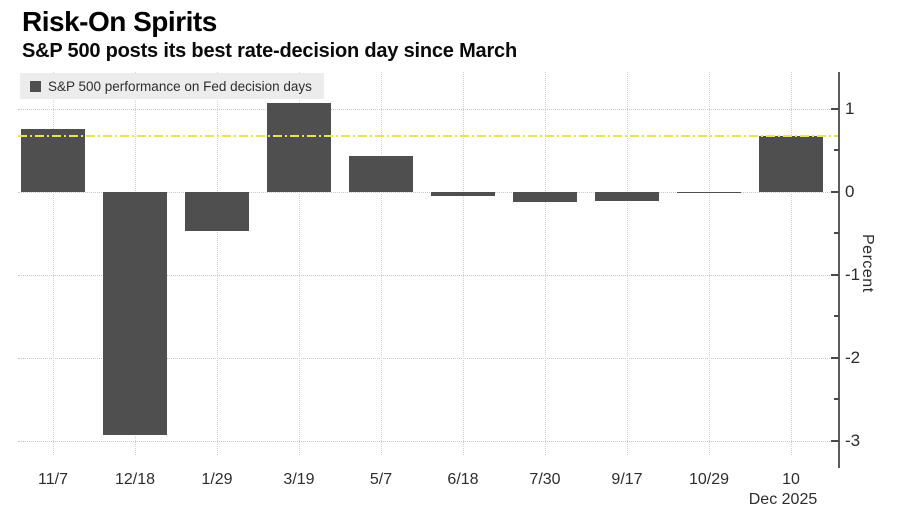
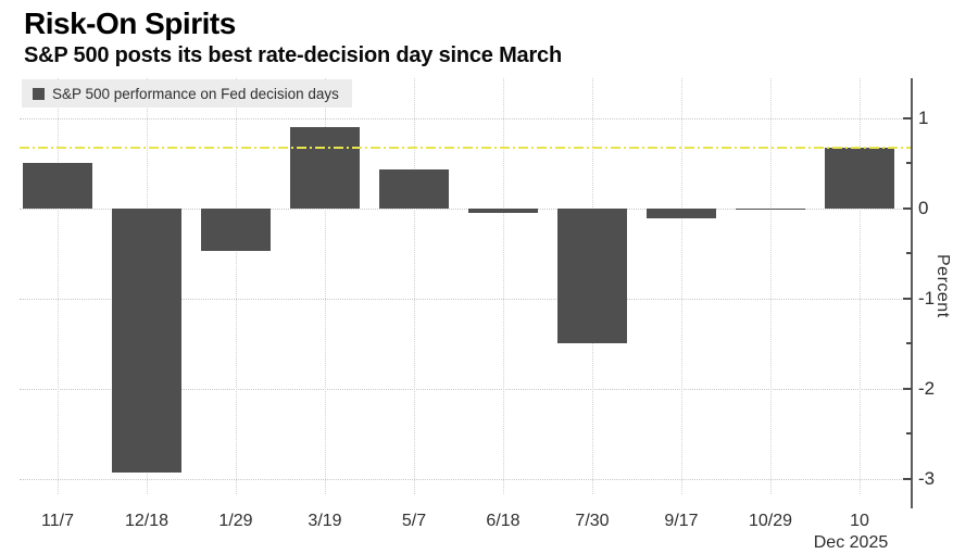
11/7: 0.8 -> 0.5
3/19: 1.1 -> 0.9
7/30: -0.1 -> -1.5
